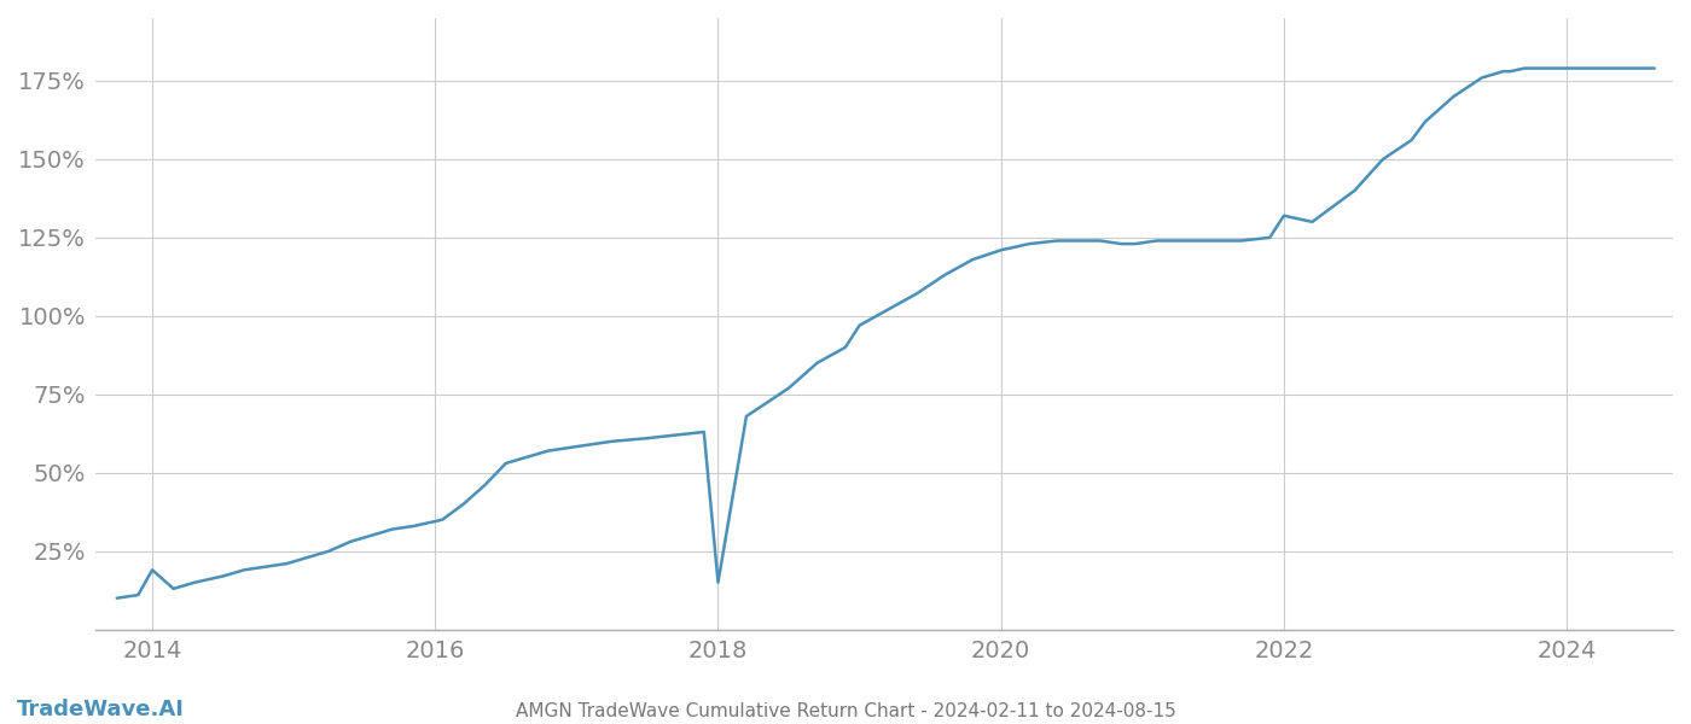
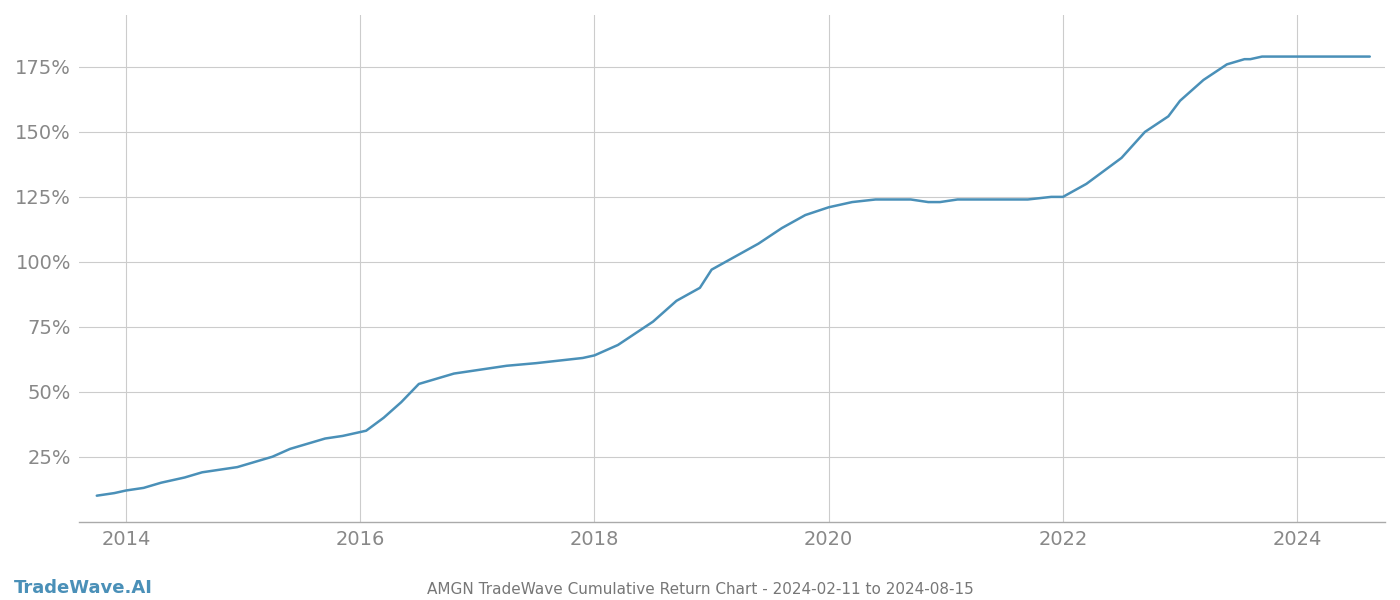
2014: 19% -> 12%
2018: 15% -> 64%
2022: 132% -> 125%
